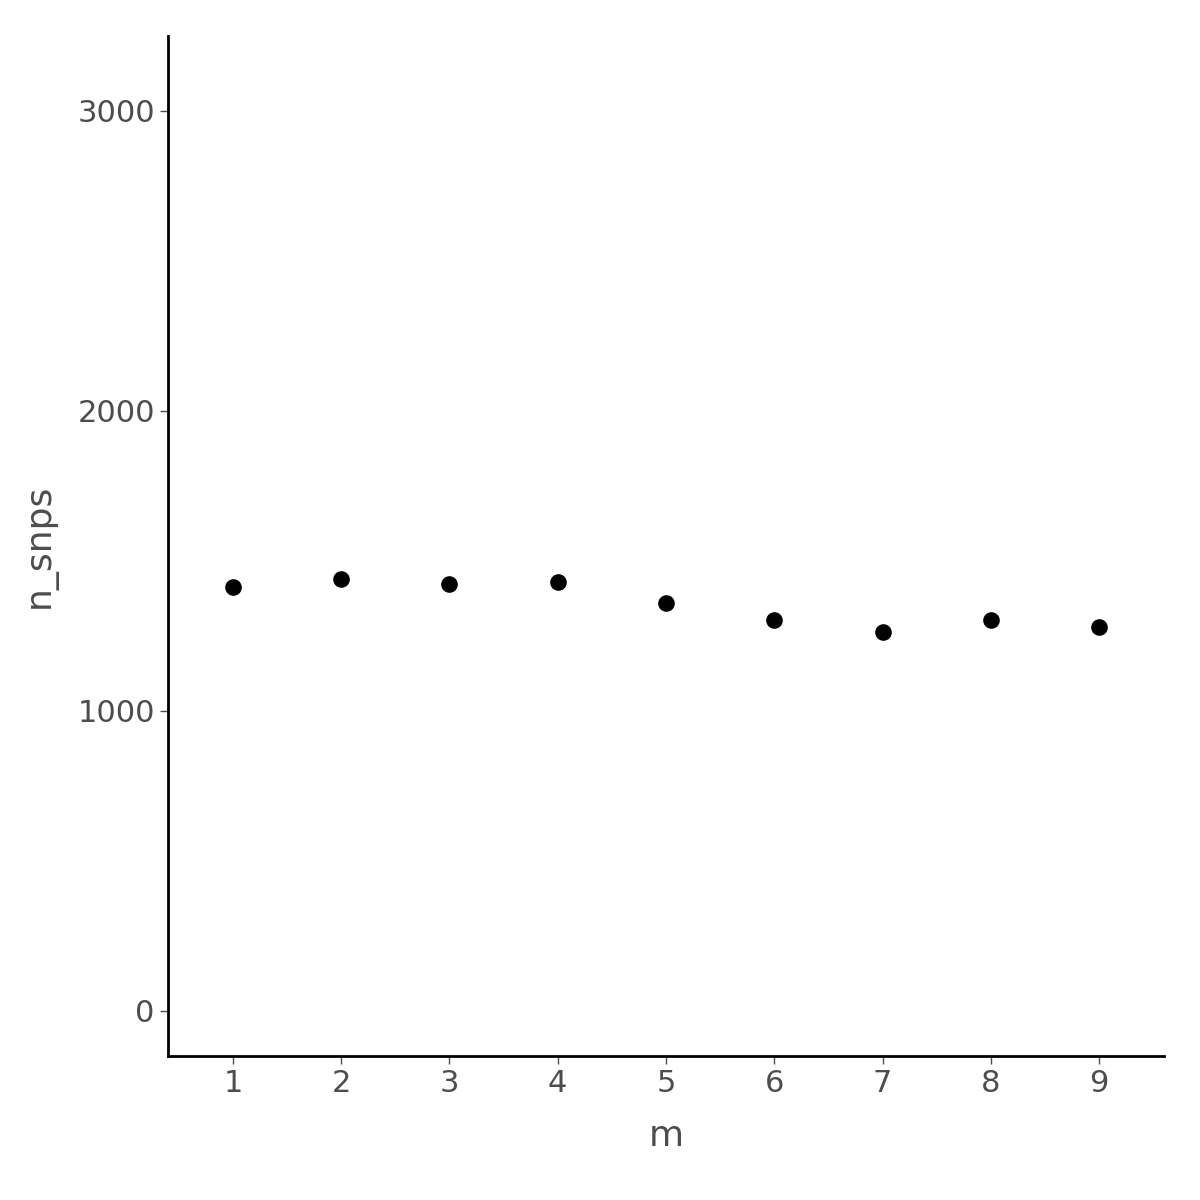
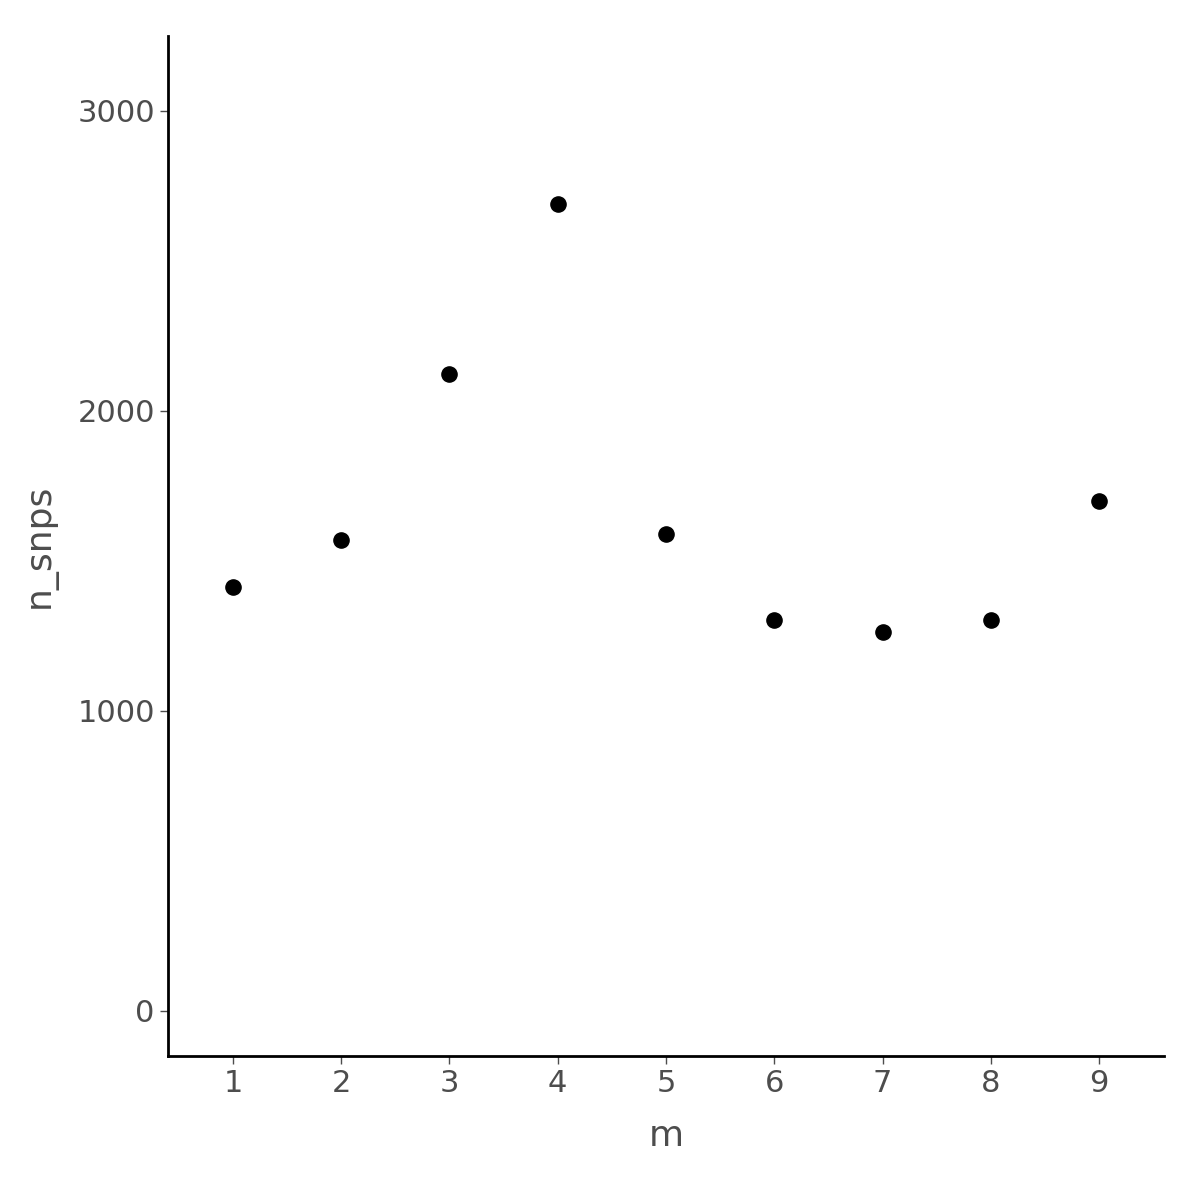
2: 1440 -> 1570
3: 1425 -> 2125
4: 1430 -> 2690
5: 1360 -> 1590
9: 1280 -> 1700
